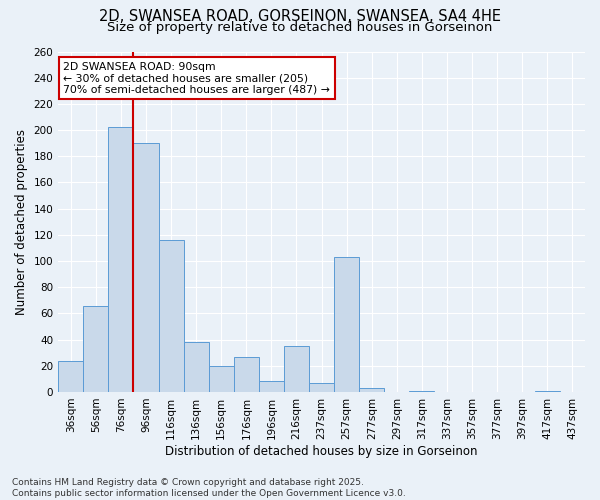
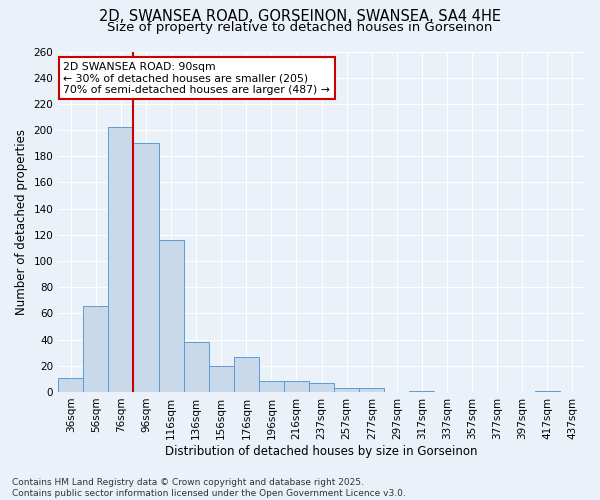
36sqm: 24 -> 11
216sqm: 35 -> 8
257sqm: 103 -> 3
